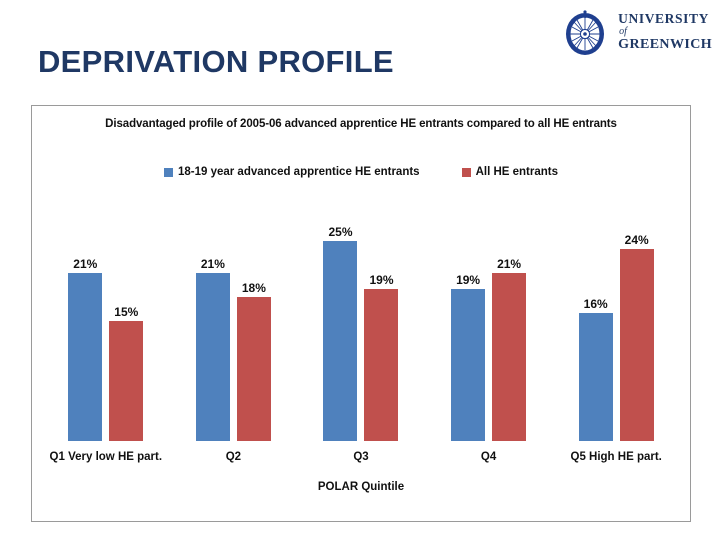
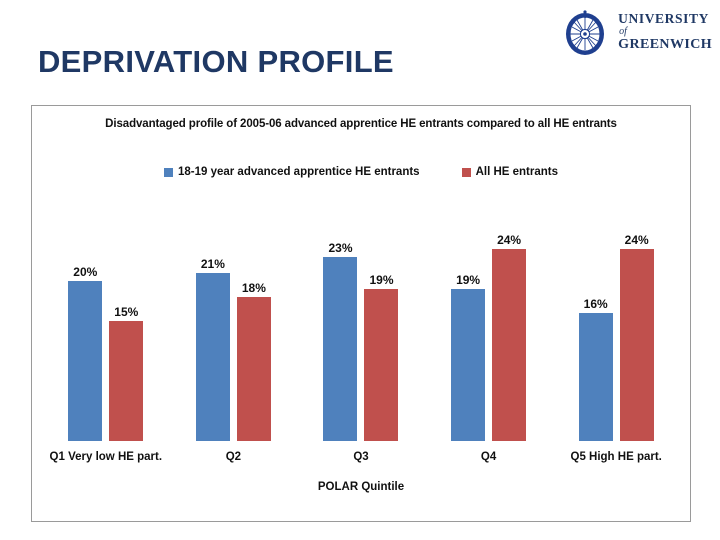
18-19 year advanced apprentice HE entrants/Q1 Very low HE part.: 21% -> 20%
18-19 year advanced apprentice HE entrants/Q3: 25% -> 23%
All HE entrants/Q4: 21% -> 24%
